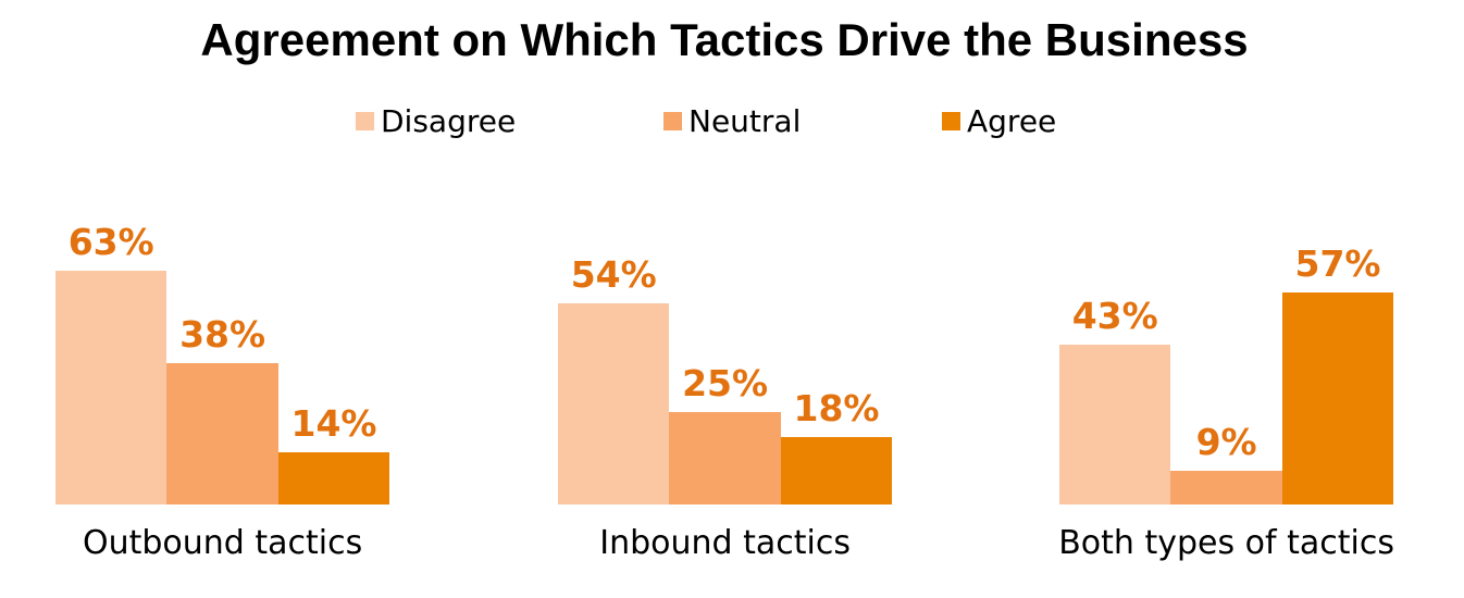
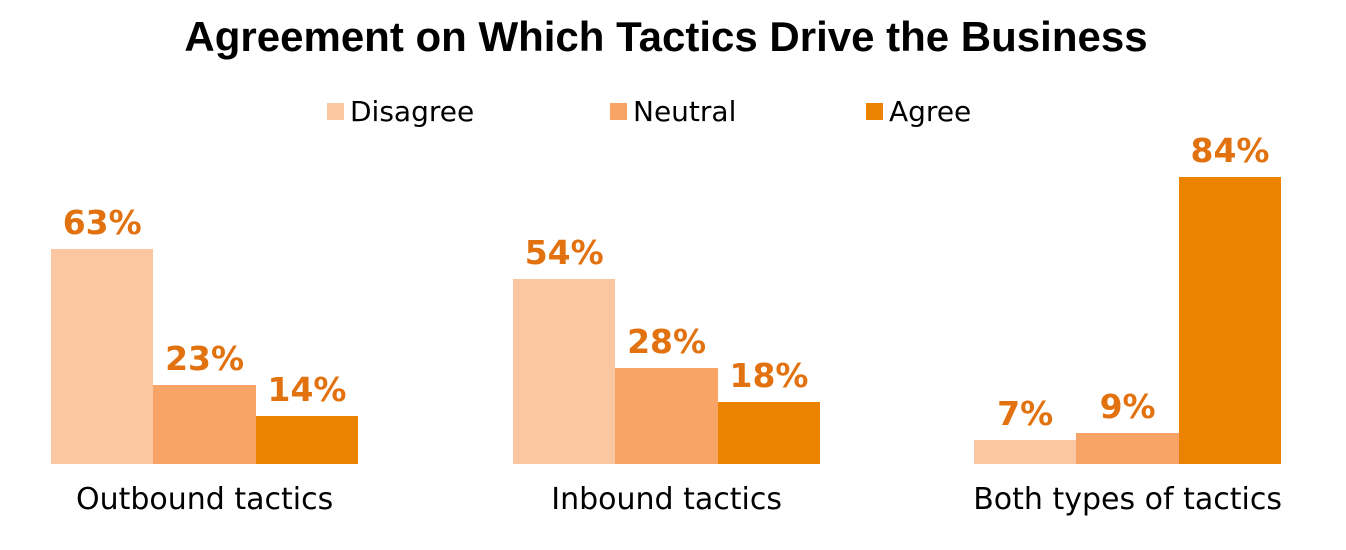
Neutral/Outbound tactics: 38% -> 23%
Neutral/Inbound tactics: 25% -> 28%
Disagree/Both types of tactics: 43% -> 7%
Agree/Both types of tactics: 57% -> 84%
